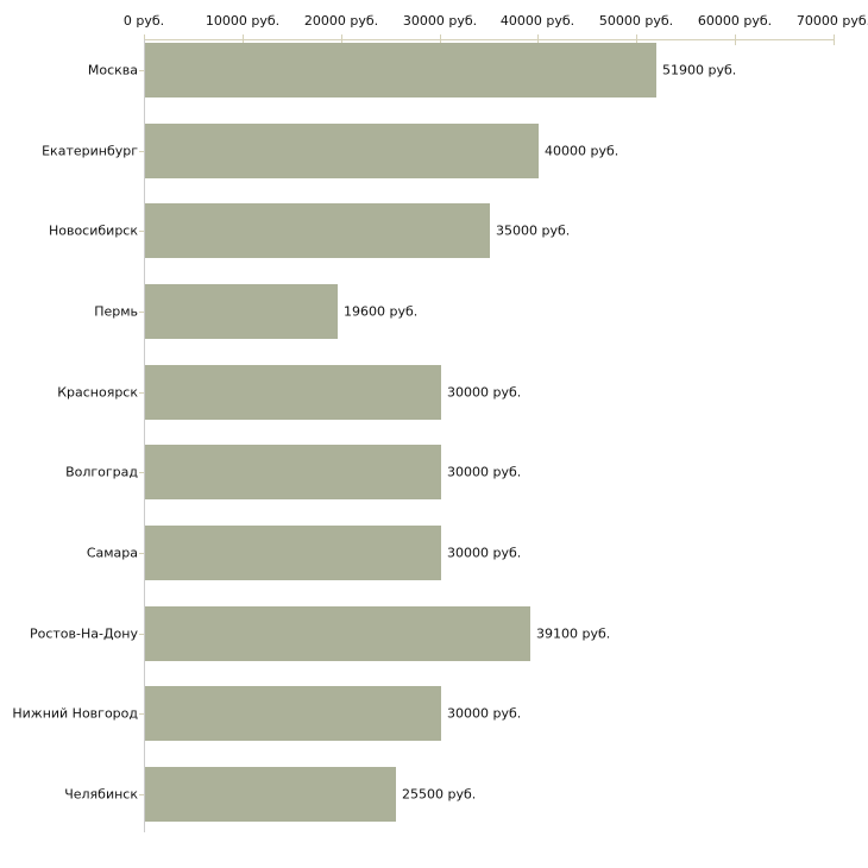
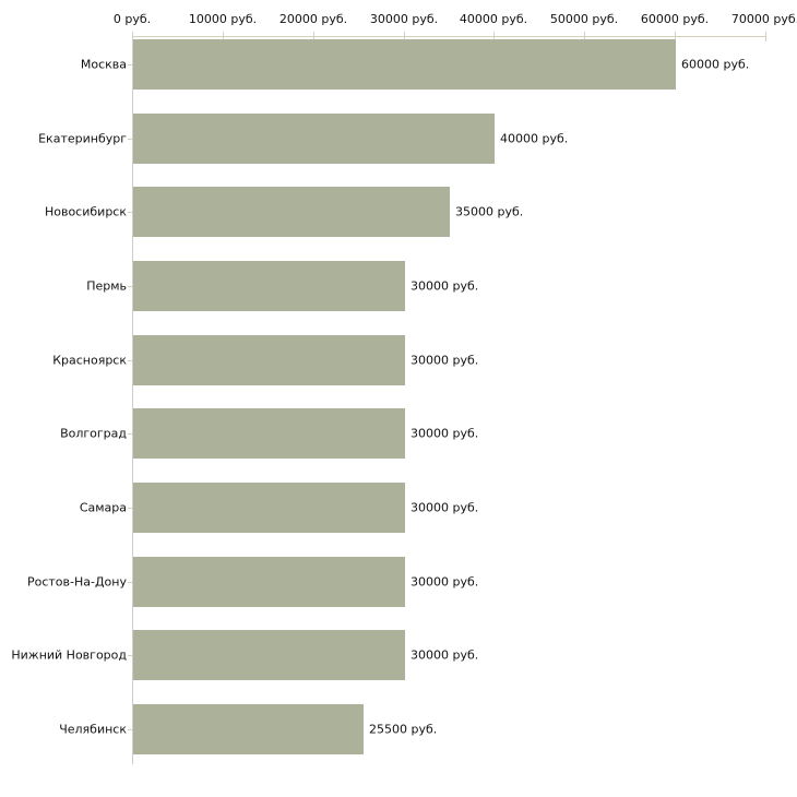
Москва: 51900 -> 60000
Пермь: 19600 -> 30000
Ростов-На-Дону: 39100 -> 30000
